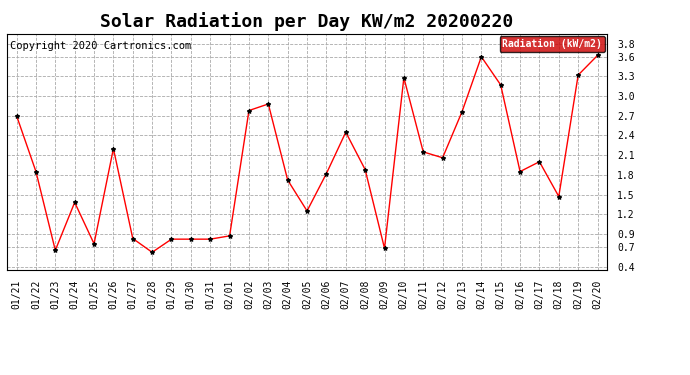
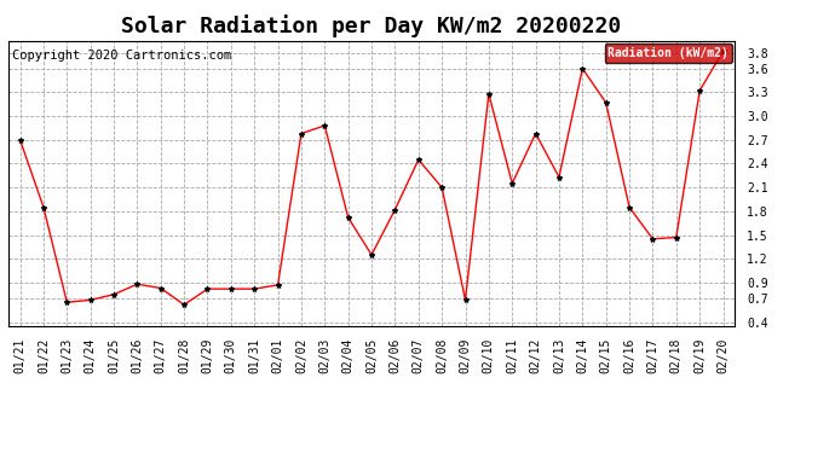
01/24: 1.38 -> 0.68
01/26: 2.20 -> 0.88
02/08: 1.88 -> 2.10
02/12: 2.06 -> 2.78
02/13: 2.76 -> 2.23
02/17: 2.00 -> 1.45
02/20: 3.62 -> 3.82
